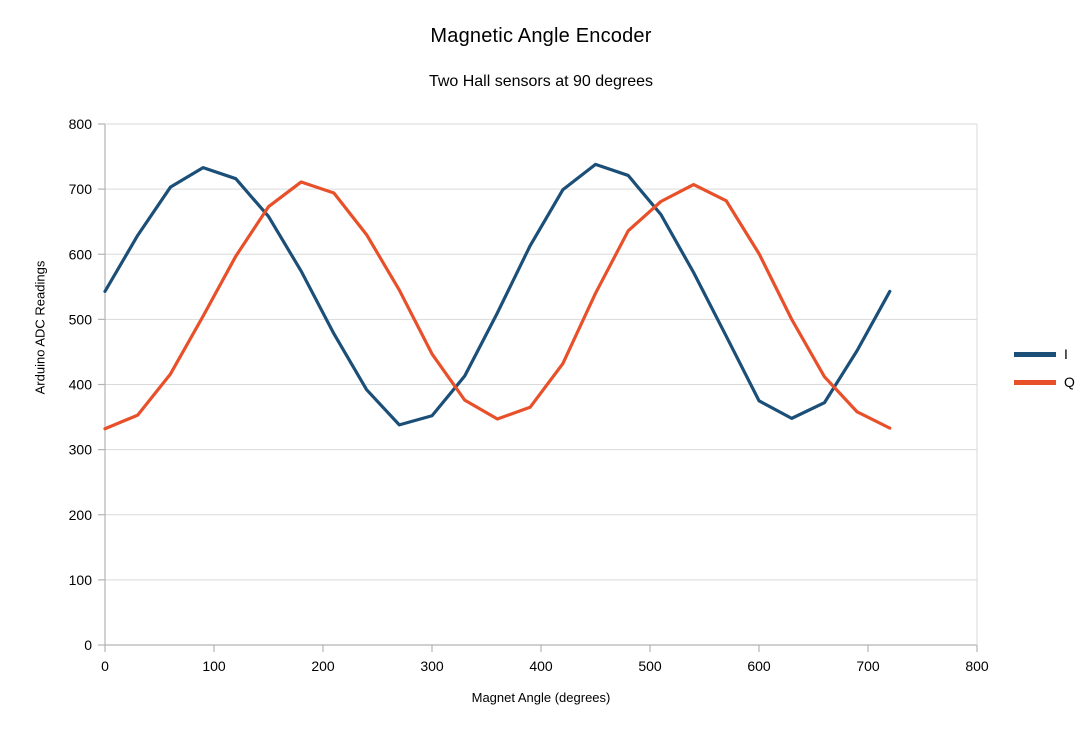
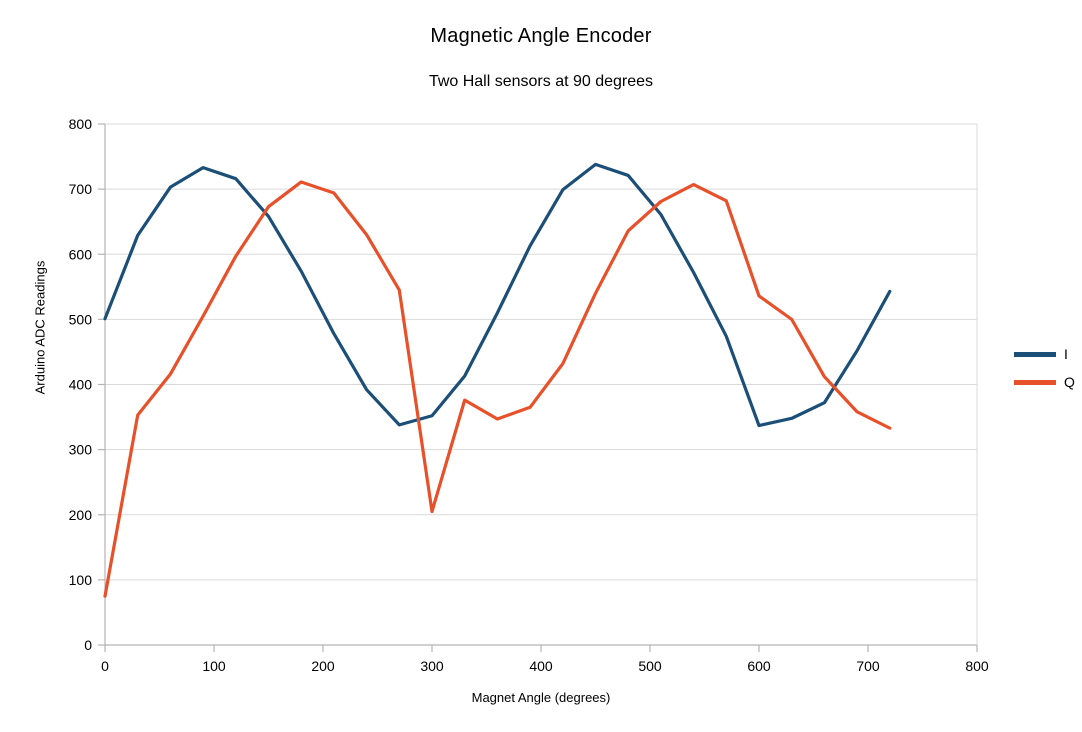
I/0: 543 -> 501
Q/0: 332 -> 75
Q/300: 447 -> 205
I/600: 375 -> 337
Q/600: 601 -> 536
